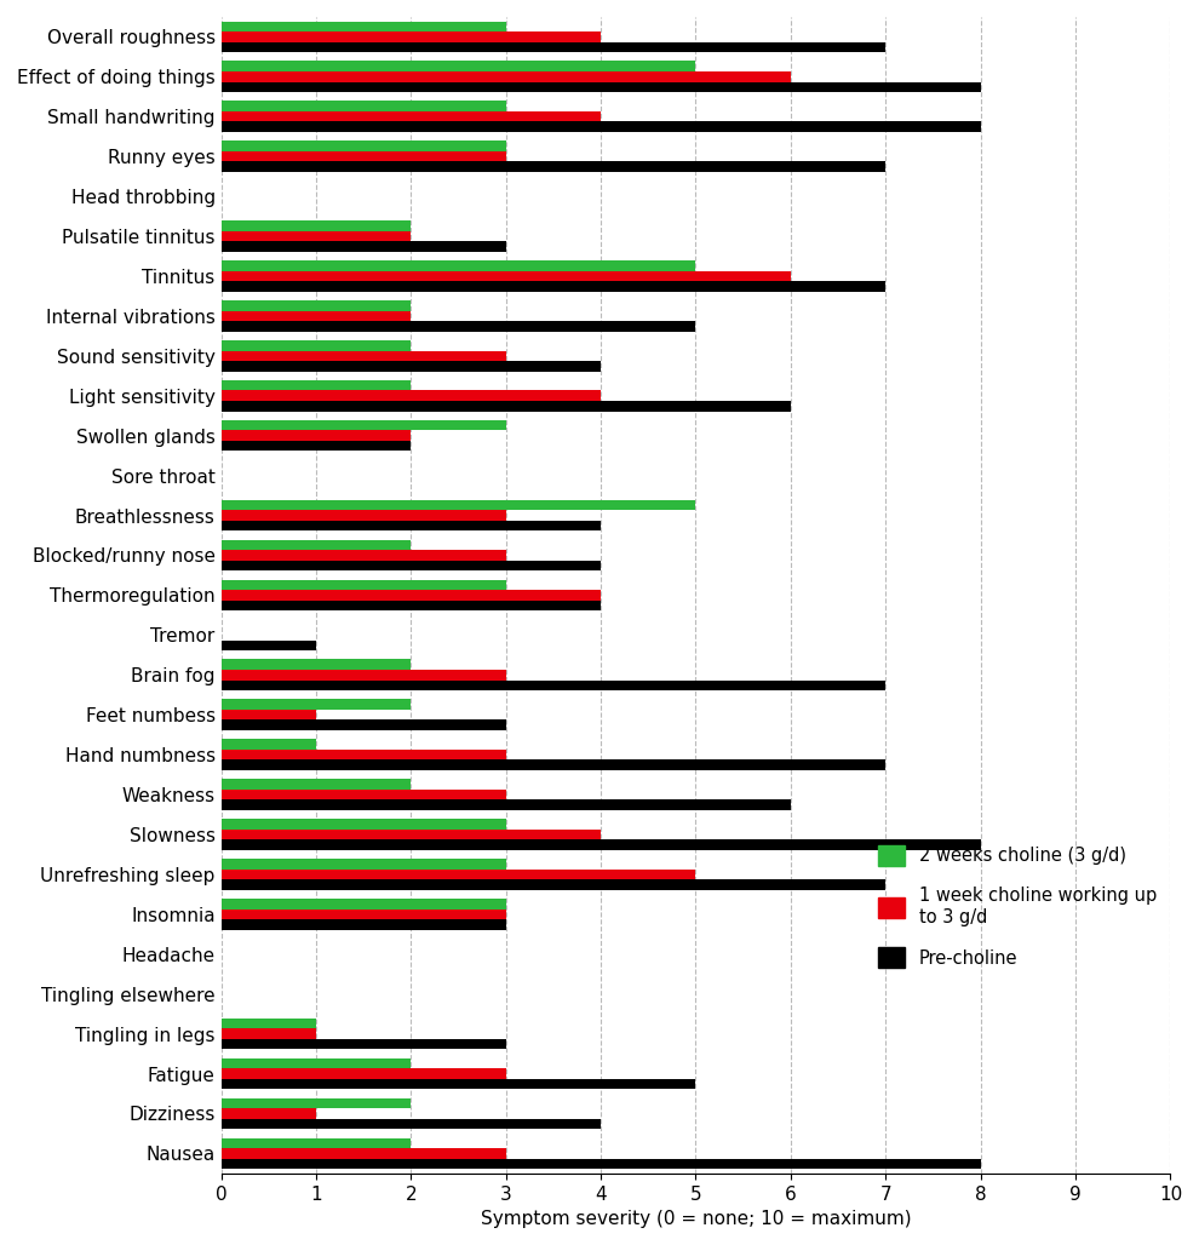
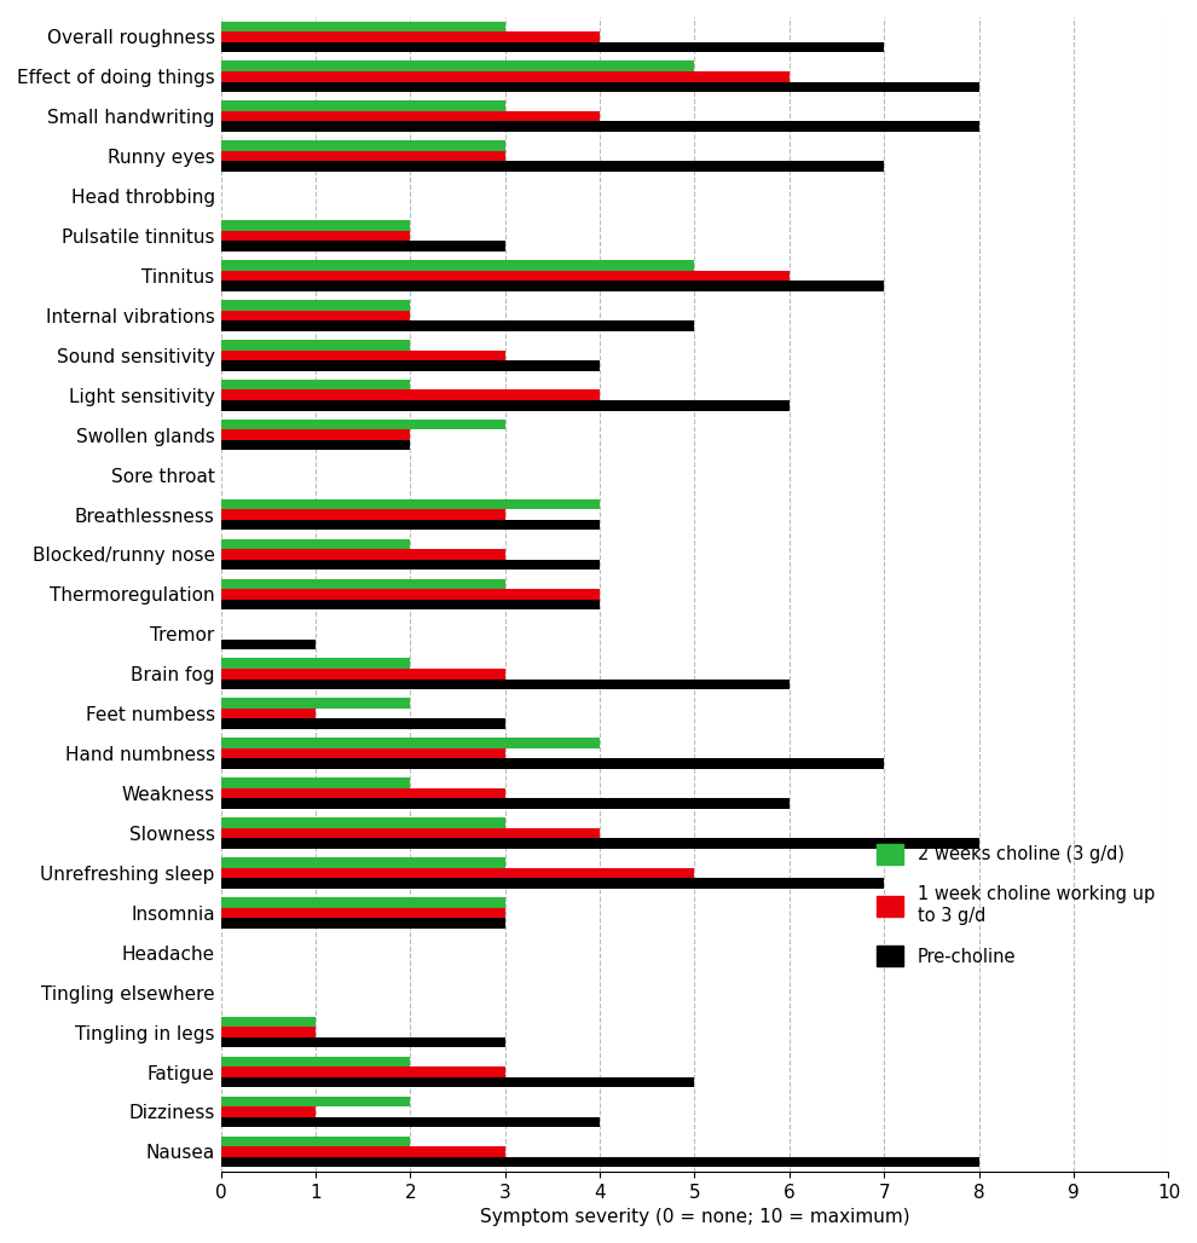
2 weeks choline (3 g/d)/Breathlessness: 5 -> 4
Pre-choline/Brain fog: 7 -> 6
2 weeks choline (3 g/d)/Hand numbness: 1 -> 4
